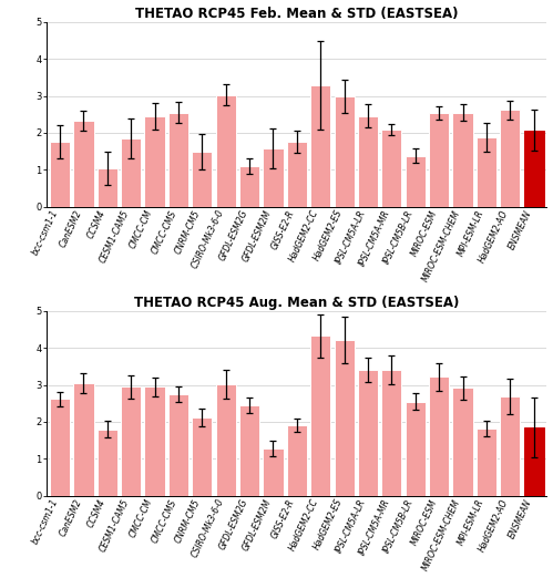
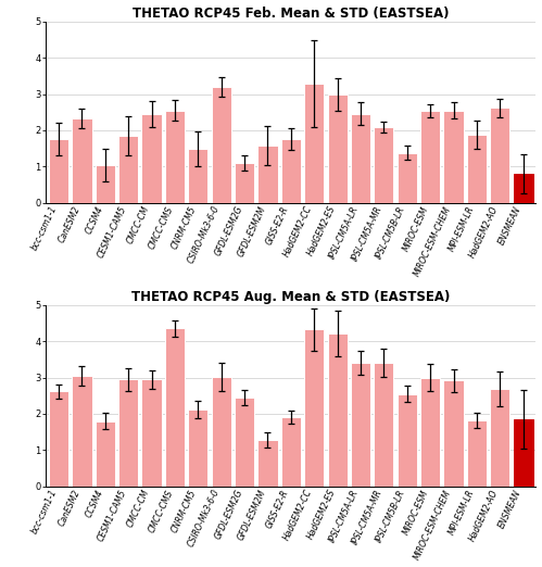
THETAO RCP45 Feb. Mean & STD (EASTSEA)/CSIRO-Mk3-6-0: 3.03 -> 3.20
THETAO RCP45 Feb. Mean & STD (EASTSEA)/ENSMEAN: 2.07 -> 0.80
THETAO RCP45 Aug. Mean & STD (EASTSEA)/CMCC-CMS: 2.75 -> 4.35
THETAO RCP45 Aug. Mean & STD (EASTSEA)/MIROC-ESM: 3.22 -> 3.00
